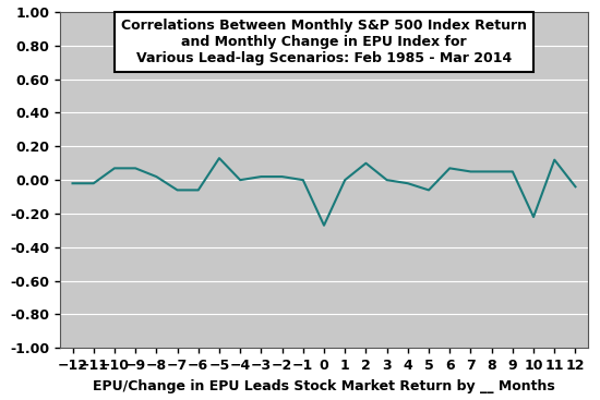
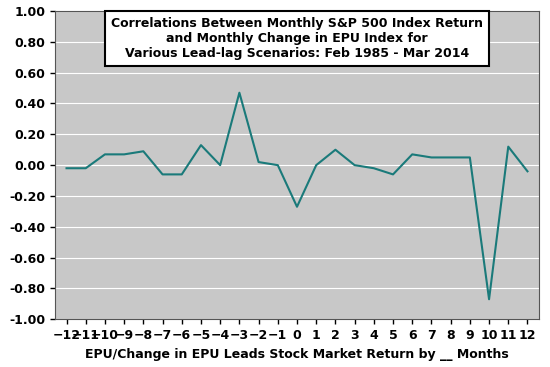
−8: 0.02 -> 0.09
−3: 0.02 -> 0.47
10: -0.22 -> -0.87
